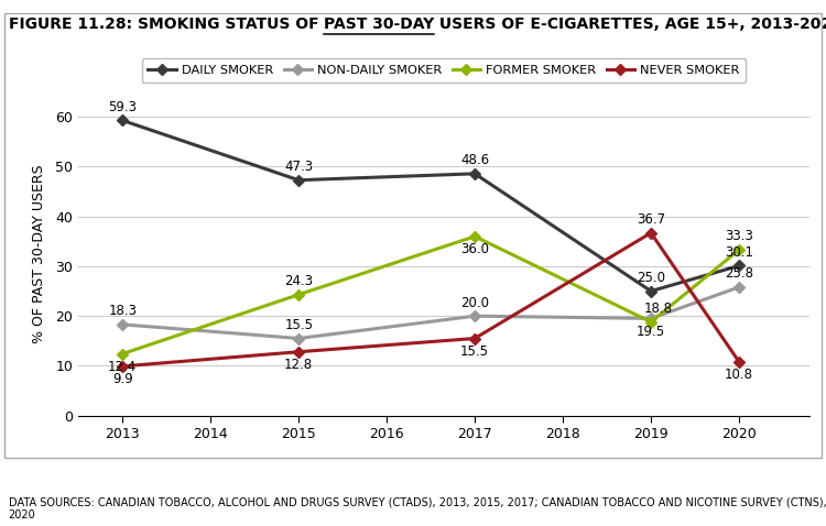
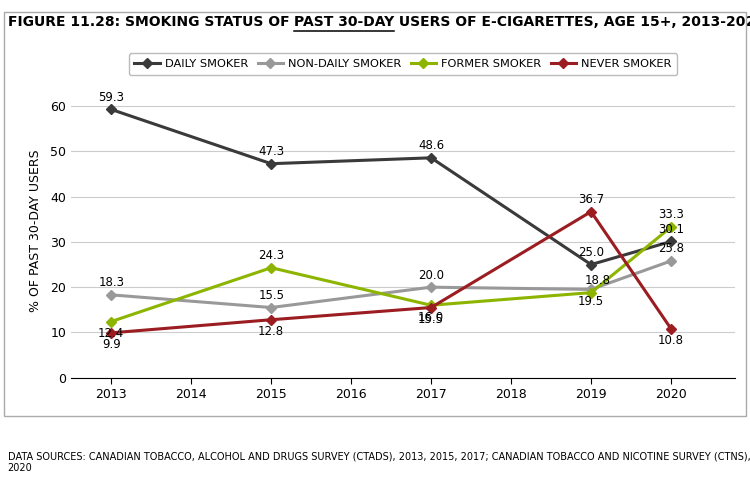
FORMER SMOKER/2017: 36.0 -> 16.0
